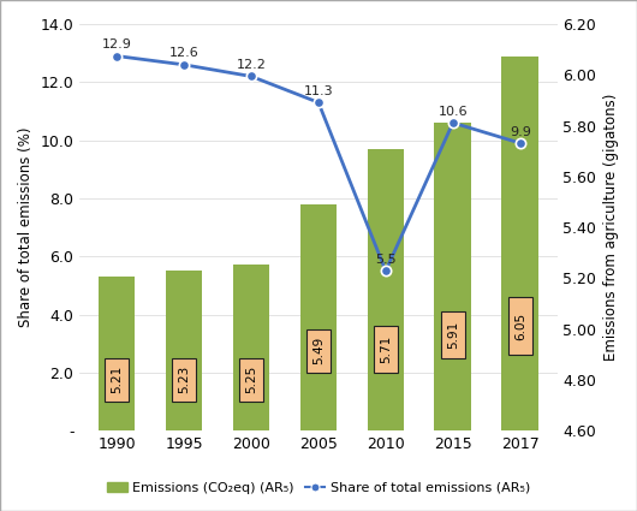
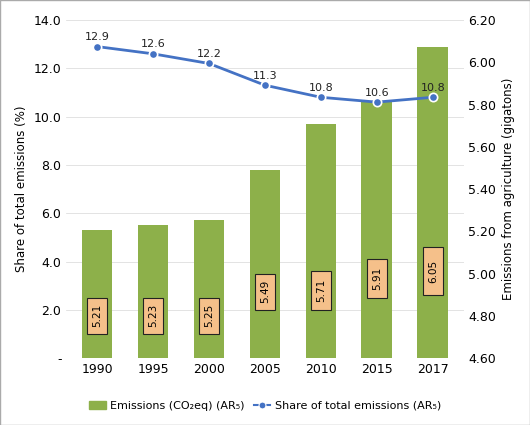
Share of total emissions (AR₅)/2010: 5.5 -> 10.8
Share of total emissions (AR₅)/2017: 9.9 -> 10.8
